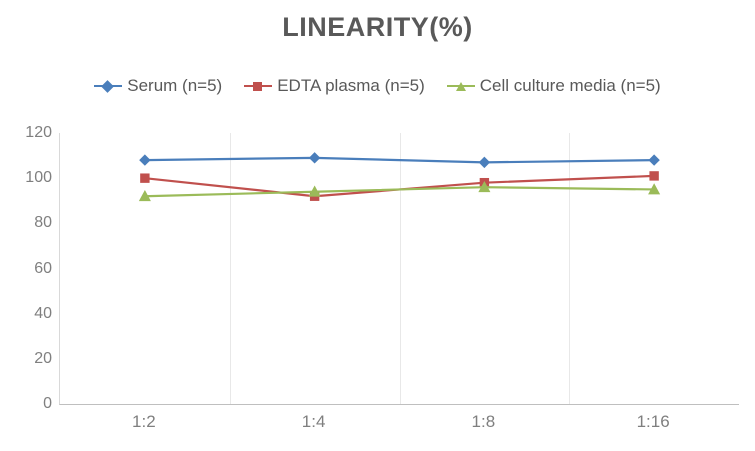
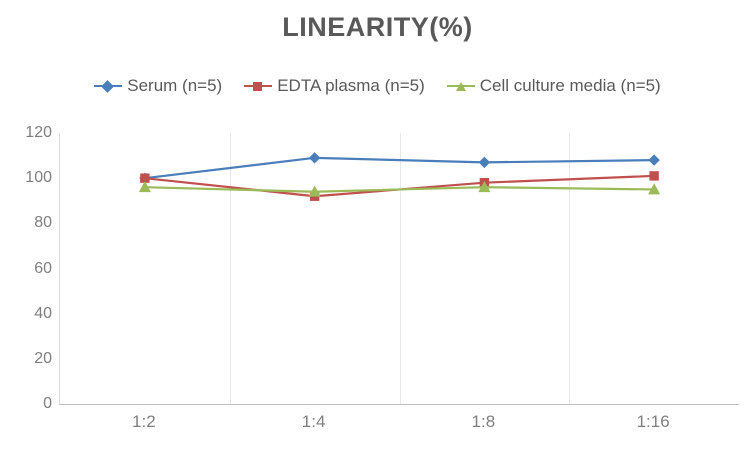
Serum (n=5)/1:2: 108 -> 100
Cell culture media (n=5)/1:2: 92 -> 96
